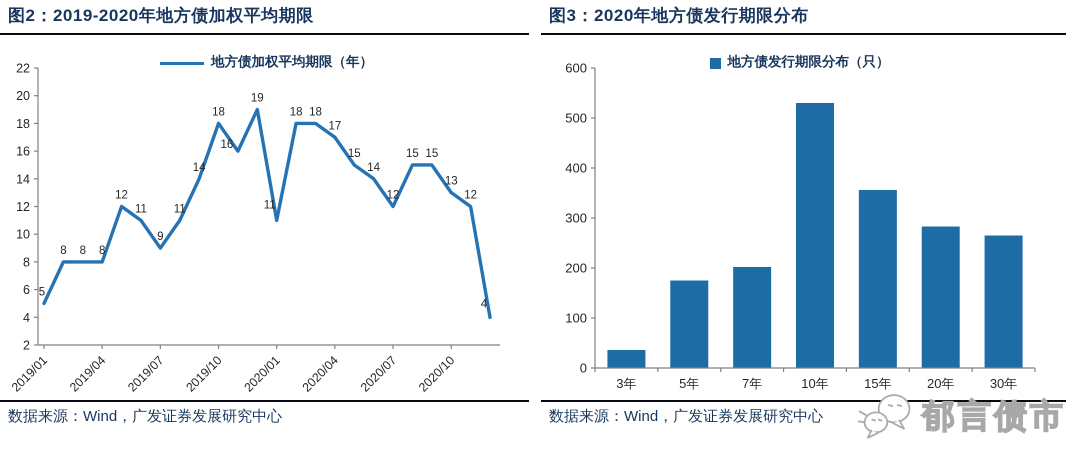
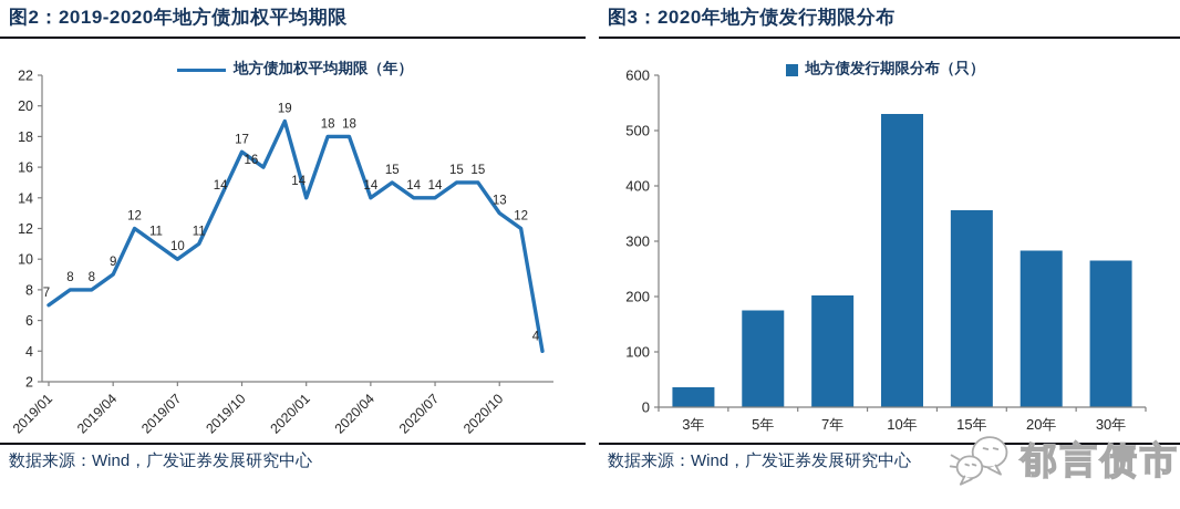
图2：2019-2020年地方债加权平均期限/2019/01: 5 -> 7
图2：2019-2020年地方债加权平均期限/2019/04: 8 -> 9
图2：2019-2020年地方债加权平均期限/2019/07: 9 -> 10
图2：2019-2020年地方债加权平均期限/2019/10: 18 -> 17
图2：2019-2020年地方债加权平均期限/2020/01: 11 -> 14
图2：2019-2020年地方债加权平均期限/2020/04: 17 -> 14
图2：2019-2020年地方债加权平均期限/2020/07: 12 -> 14
